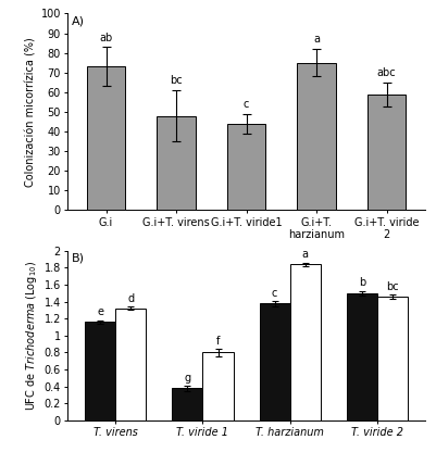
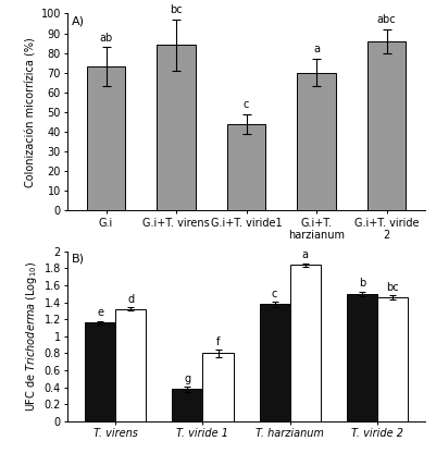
G.i+T. virens: 48 -> 84
G.i+T. harzianum: 75 -> 70
G.i+T. viride 2: 59 -> 86
